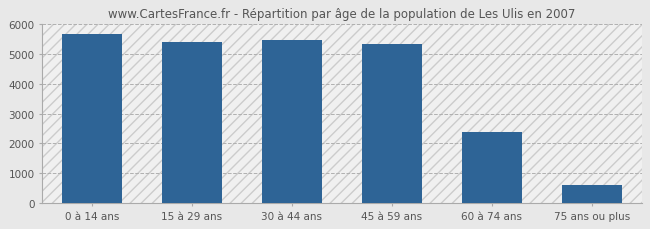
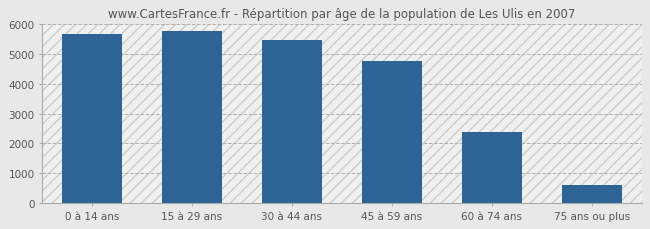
15 à 29 ans: 5400 -> 5780
45 à 59 ans: 5350 -> 4780
